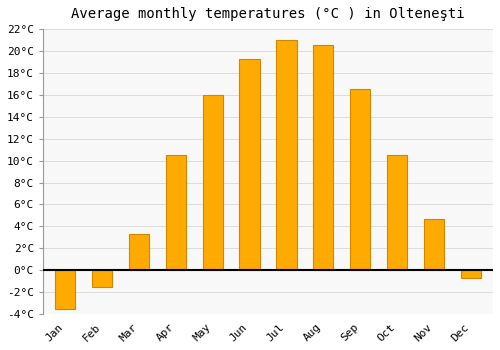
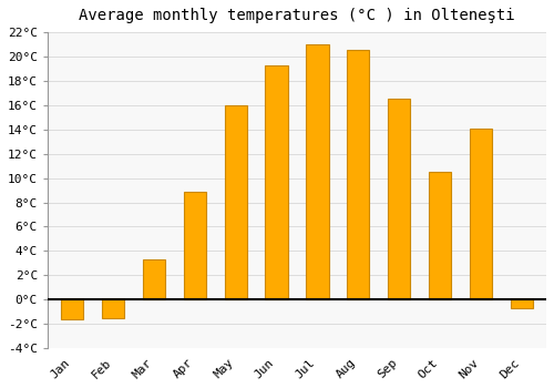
Jan: -3.5°C -> -1.6°C
Apr: 10.5°C -> 8.9°C
Nov: 4.7°C -> 14.1°C
